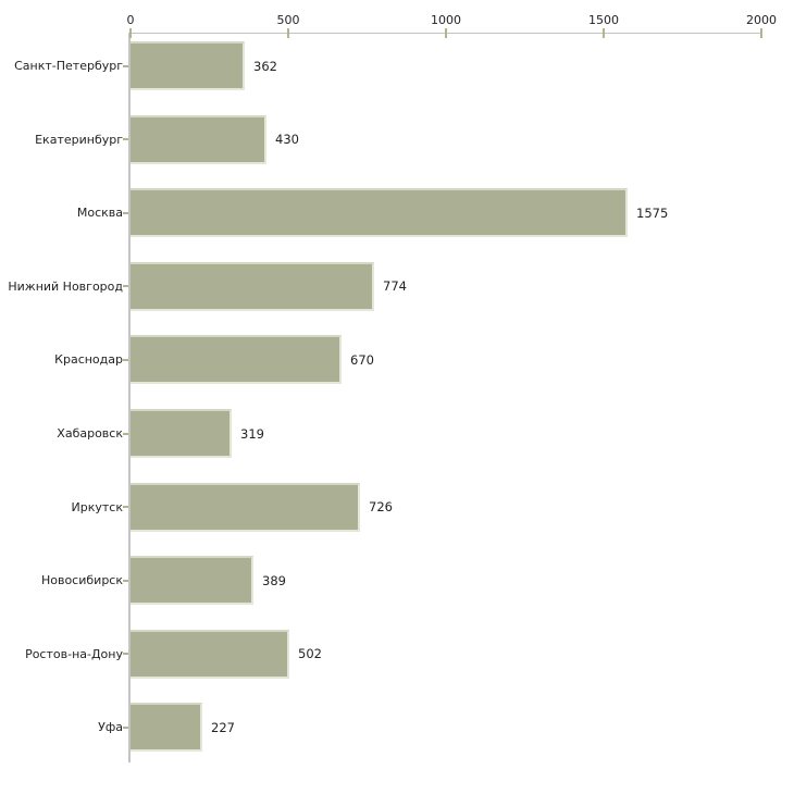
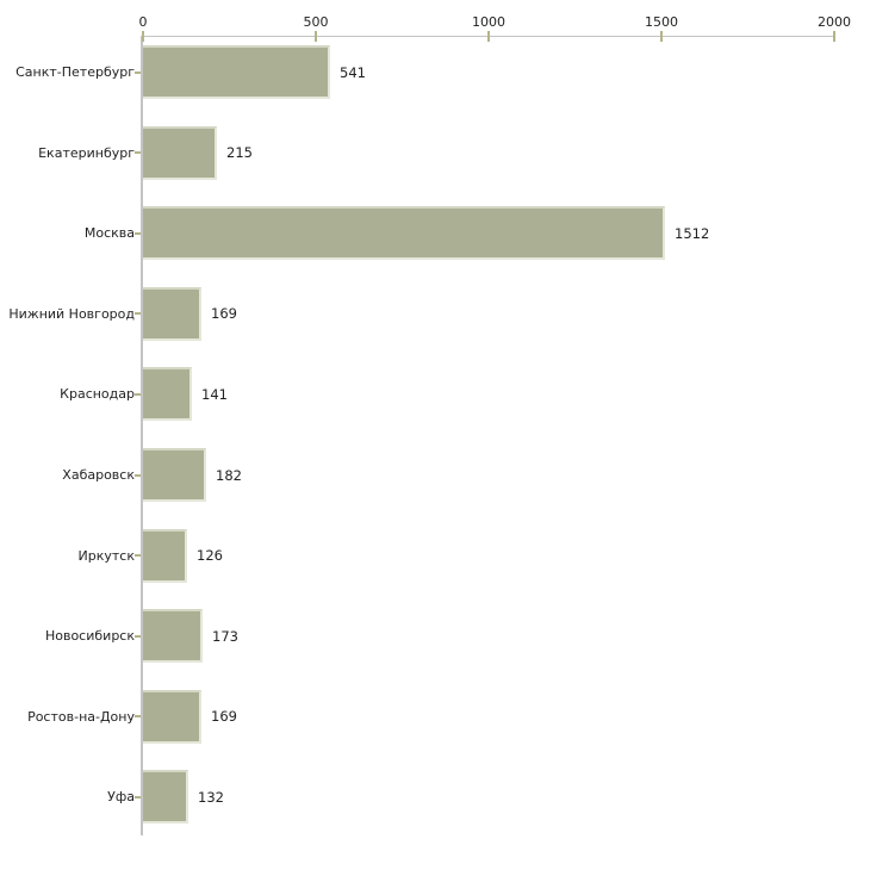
Санкт-Петербург: 362 -> 541
Екатеринбург: 430 -> 215
Москва: 1575 -> 1512
Нижний Новгород: 774 -> 169
Краснодар: 670 -> 141
Хабаровск: 319 -> 182
Иркутск: 726 -> 126
Новосибирск: 389 -> 173
Ростов-на-Дону: 502 -> 169
Уфа: 227 -> 132
